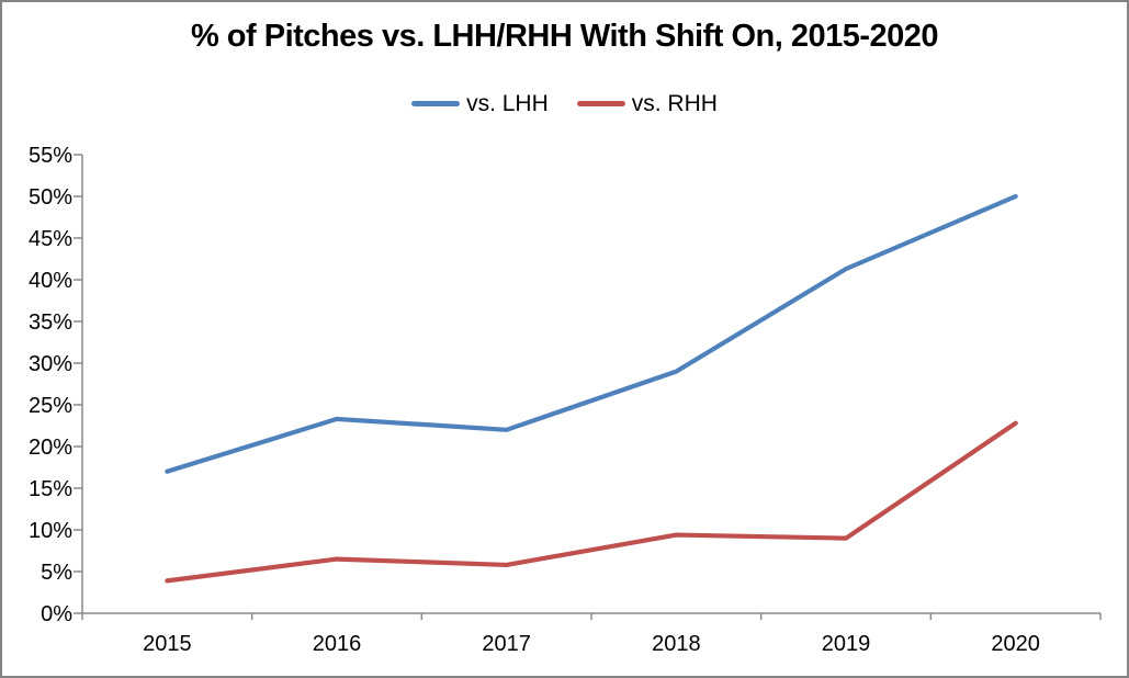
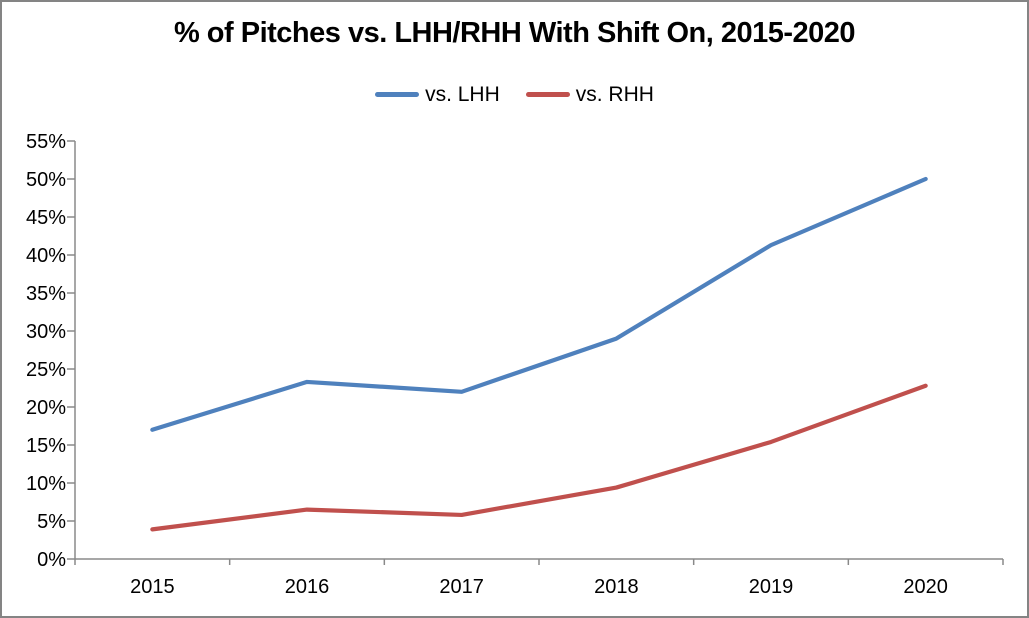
vs. RHH/2019: 9% -> 15%
